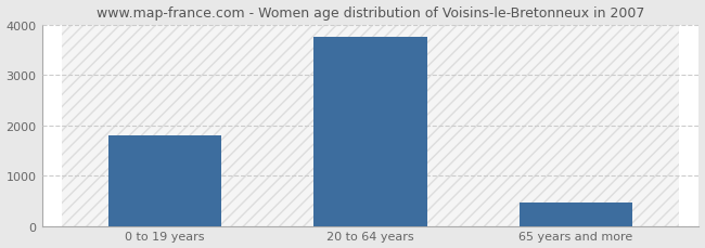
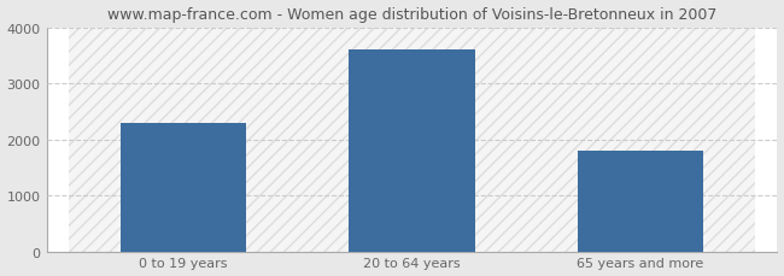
0 to 19 years: 1800 -> 2300
20 to 64 years: 3750 -> 3600
65 years and more: 460 -> 1800
